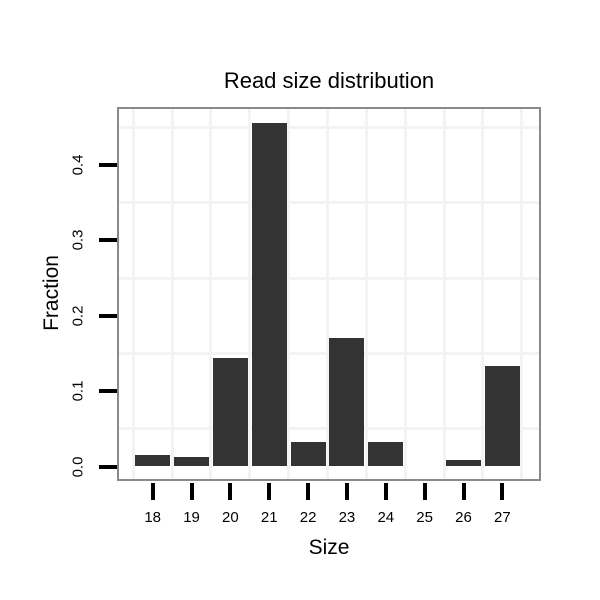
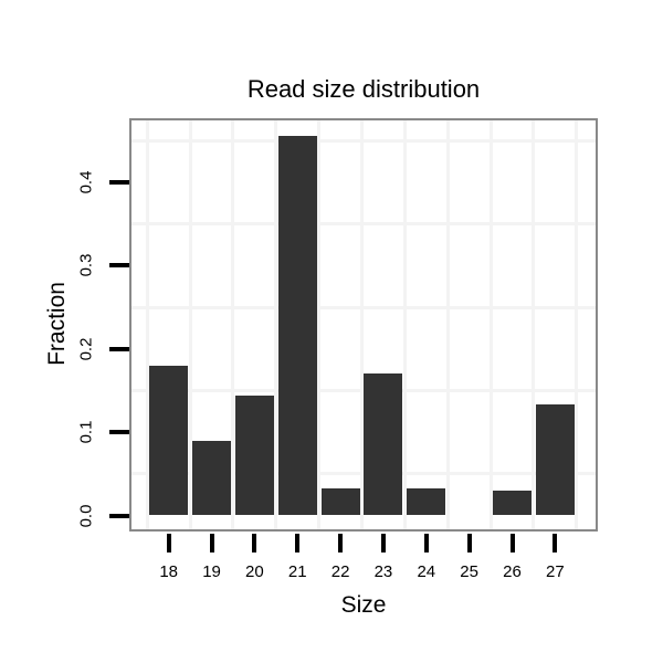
18: 0.01 -> 0.18
19: 0.01 -> 0.09
26: 0.01 -> 0.03
